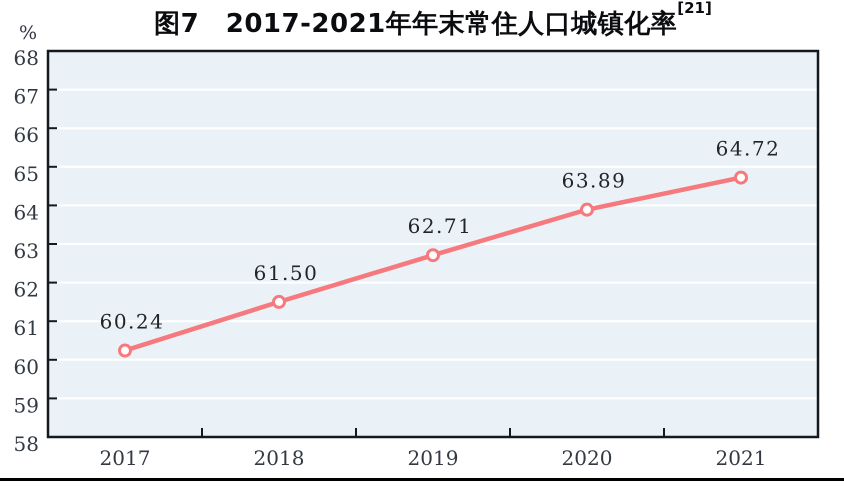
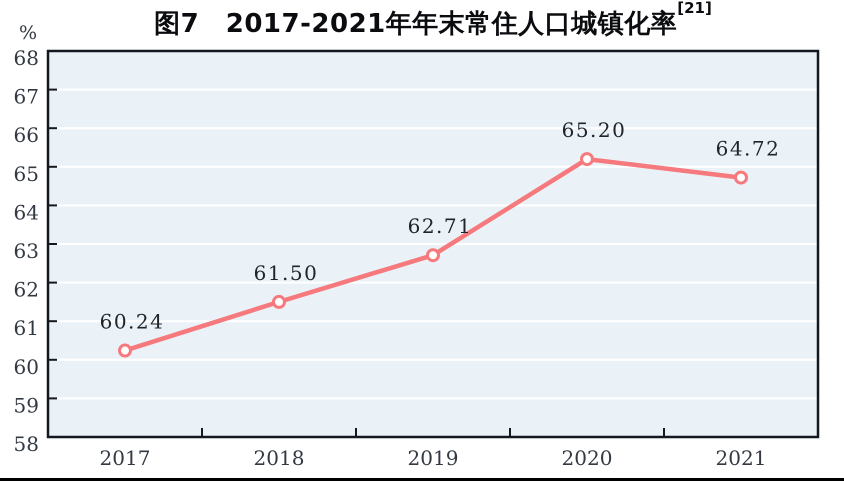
2020: 63.89 -> 65.20
